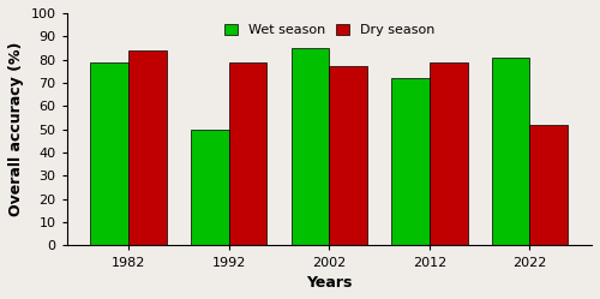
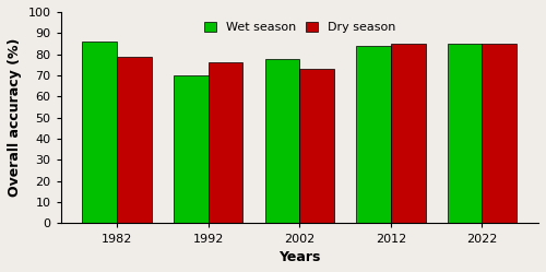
Wet season/1982: 79 -> 86
Dry season/1982: 84 -> 79
Wet season/1992: 50 -> 70
Dry season/1992: 79 -> 76
Wet season/2002: 85 -> 78
Dry season/2002: 77 -> 73
Wet season/2012: 72 -> 84
Dry season/2012: 79 -> 85
Wet season/2022: 81 -> 85
Dry season/2022: 52 -> 85
